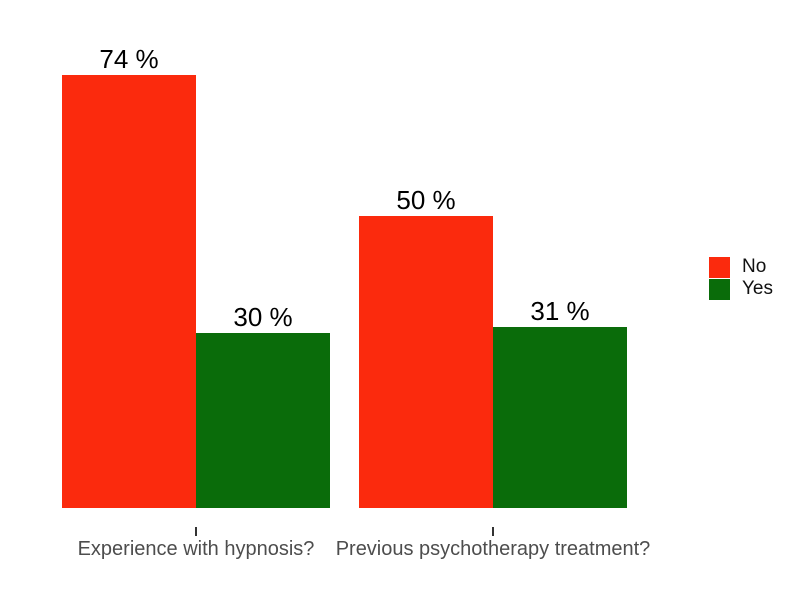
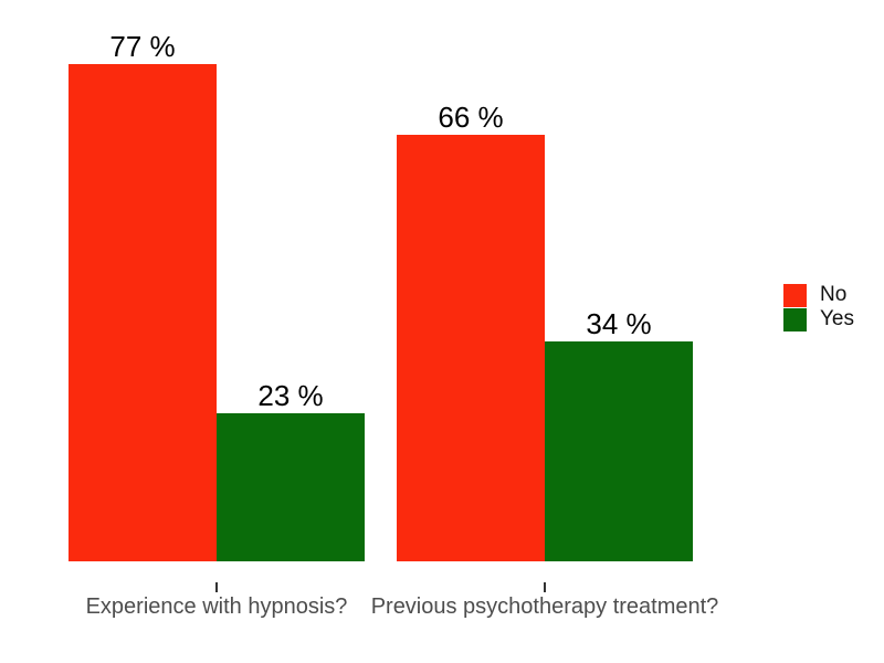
No/Experience with hypnosis?: 74 -> 77
Yes/Experience with hypnosis?: 30 -> 23
No/Previous psychotherapy treatment?: 50 -> 66
Yes/Previous psychotherapy treatment?: 31 -> 34
